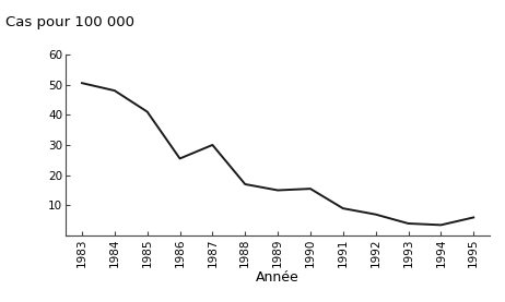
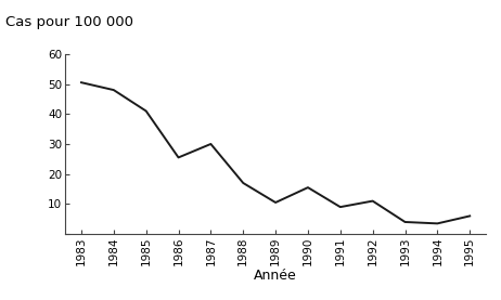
1989: 15.0 -> 10.5
1992: 7.0 -> 11.0
